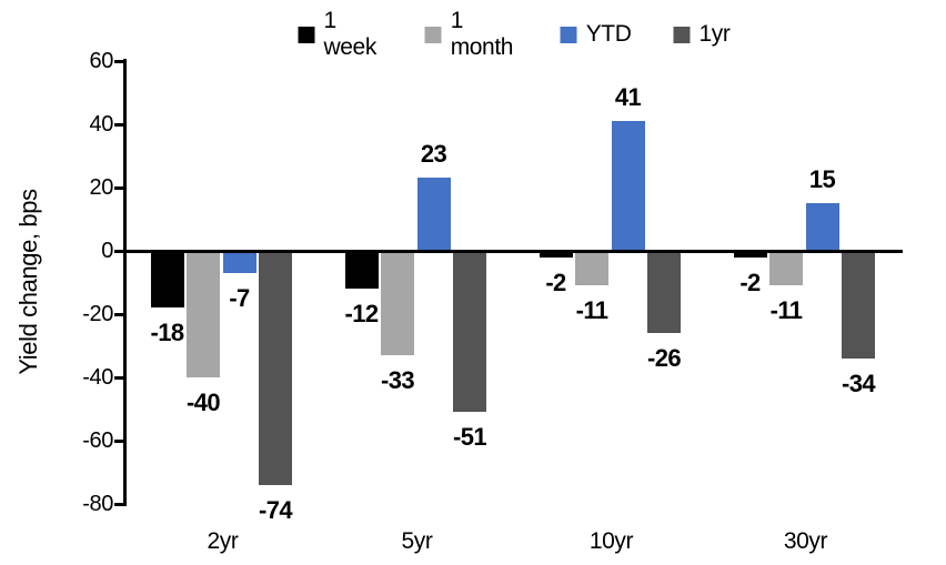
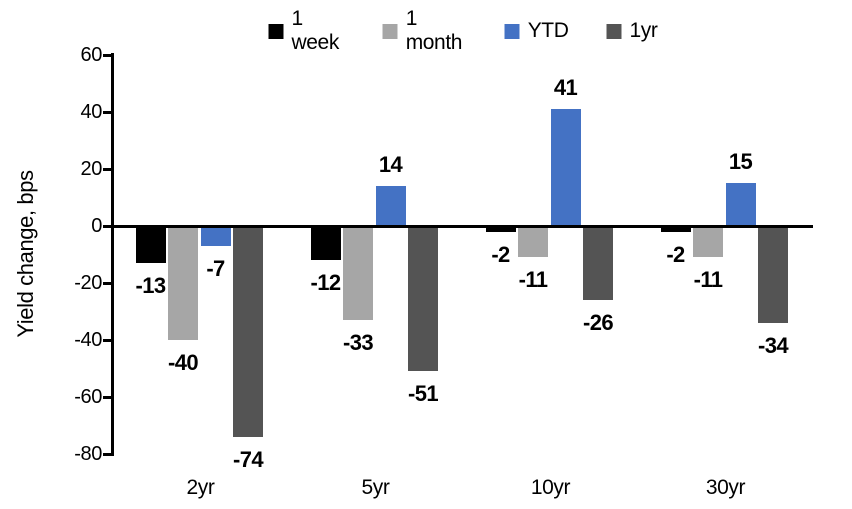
1 week/2yr: -18 -> -13
YTD/5yr: 23 -> 14
